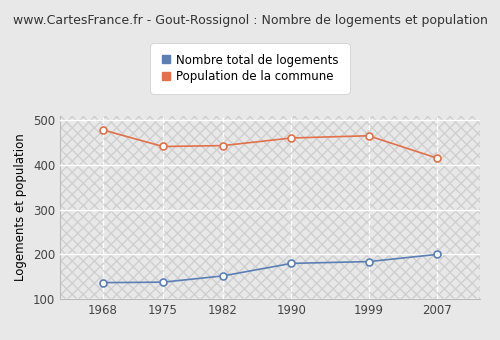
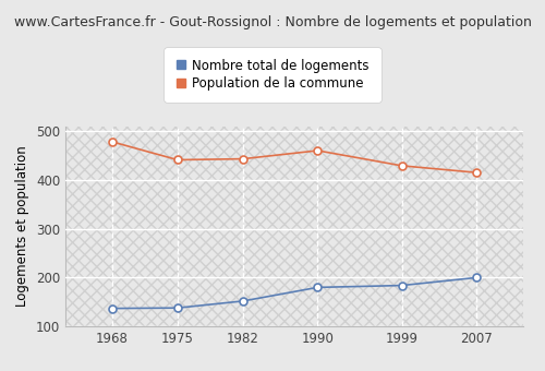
Population de la commune/1999: 465 -> 429
